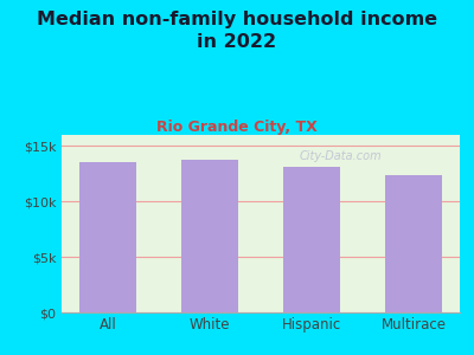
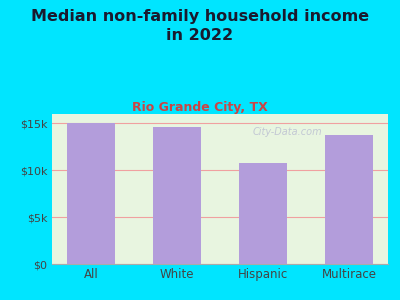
All: $13.5k -> $15.0k
White: $13.8k -> $14.6k
Hispanic: $13.1k -> $10.8k
Multirace: $12.4k -> $13.8k
